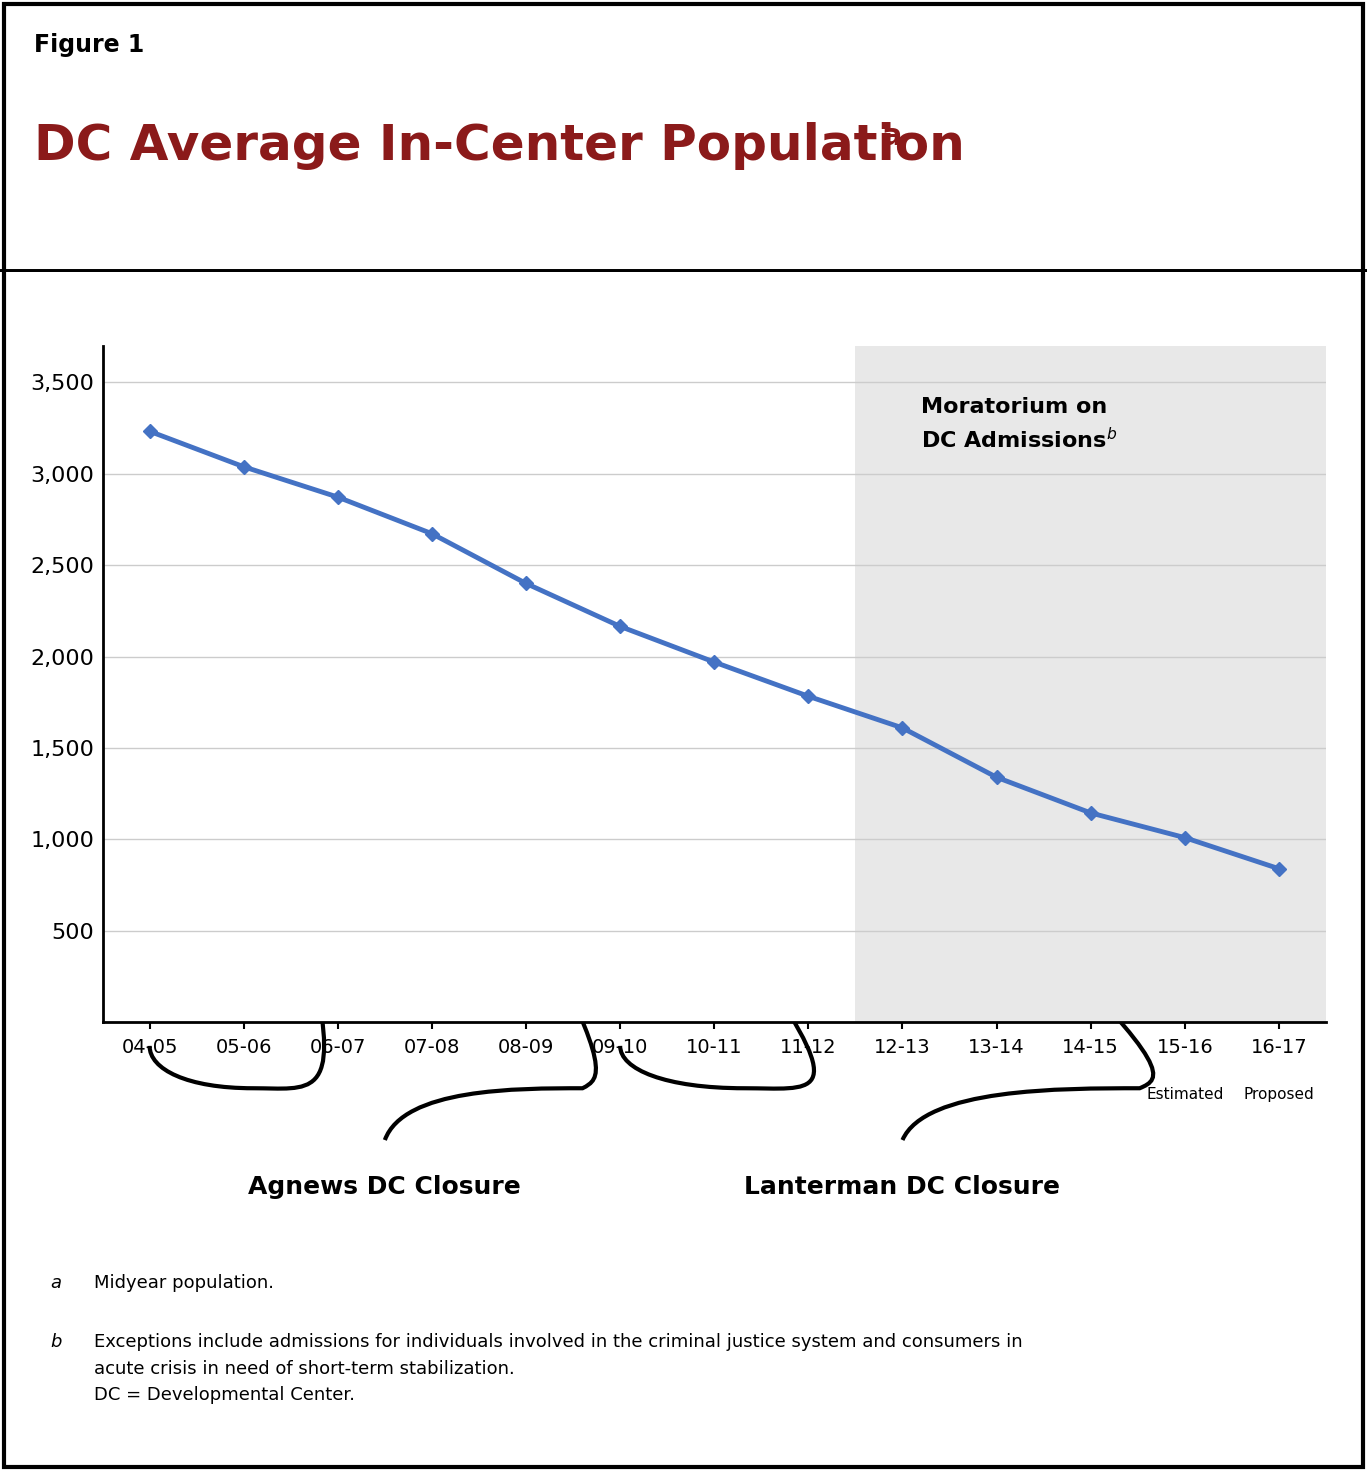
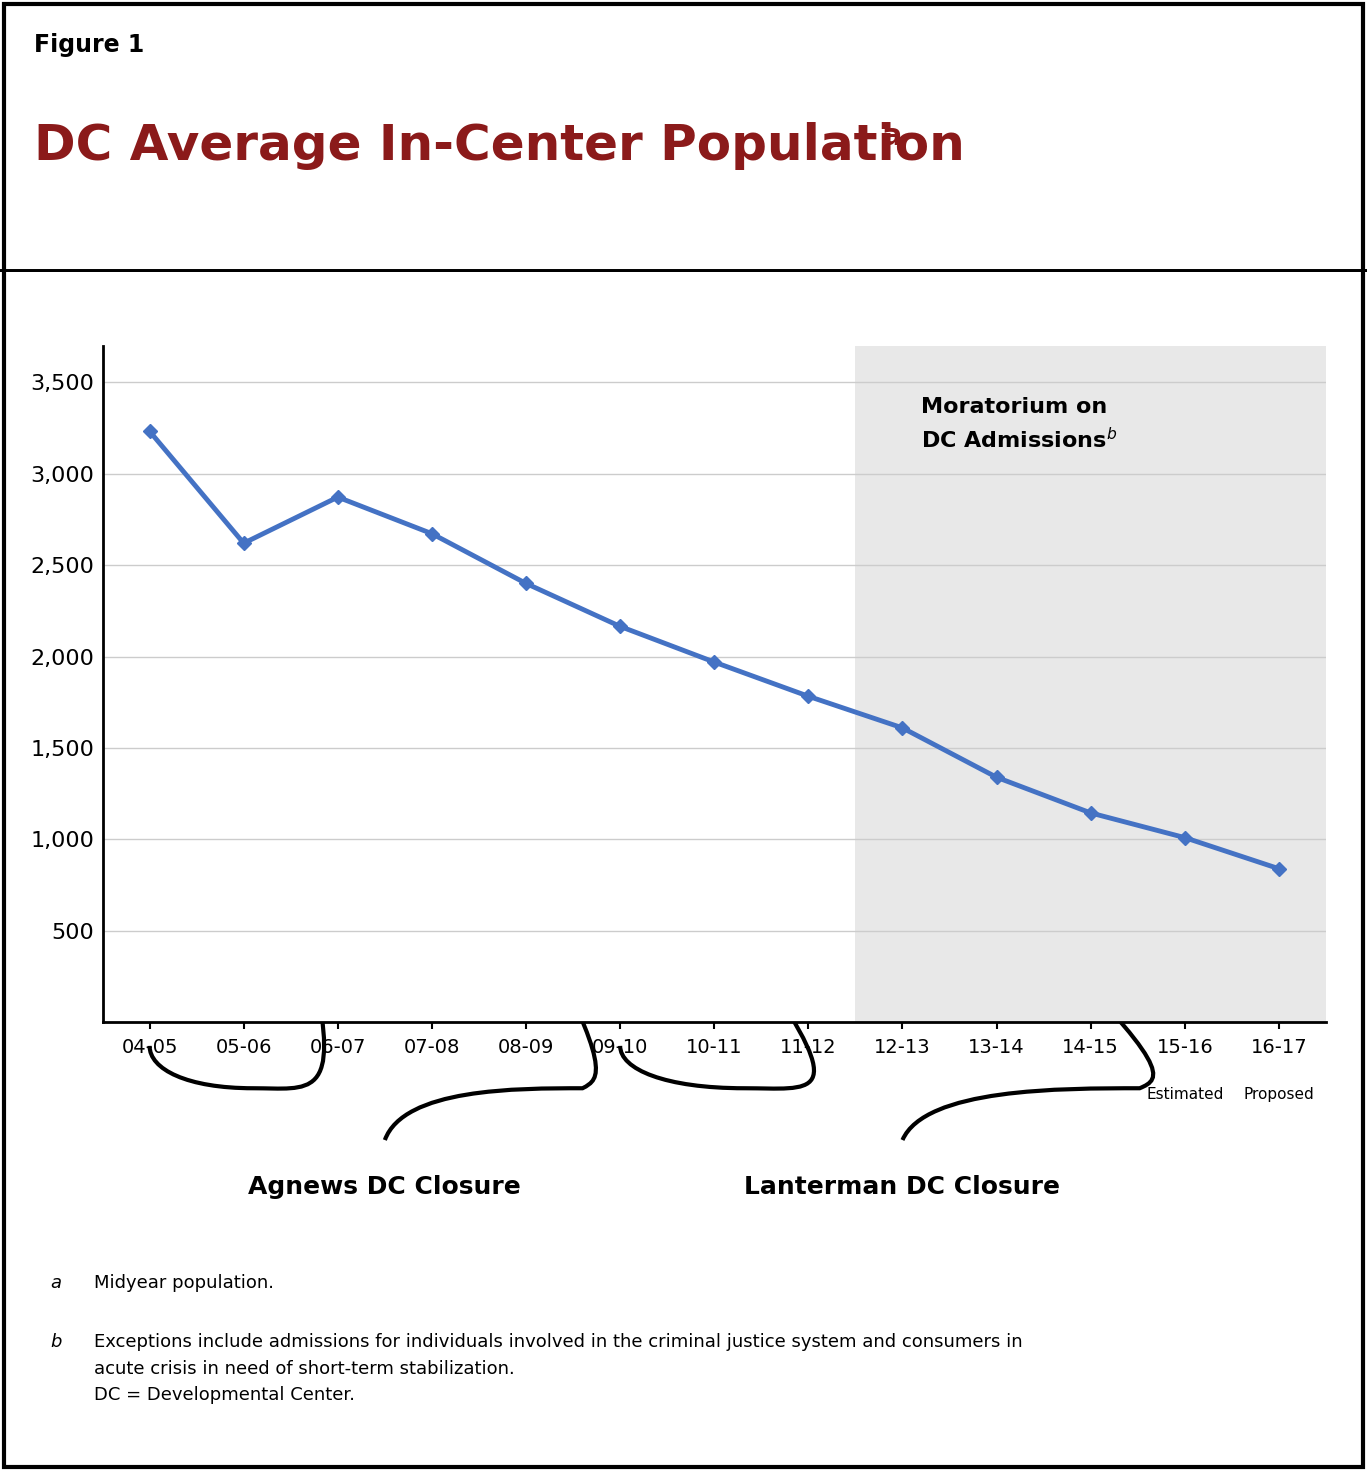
05-06: 3,040 -> 2,620
